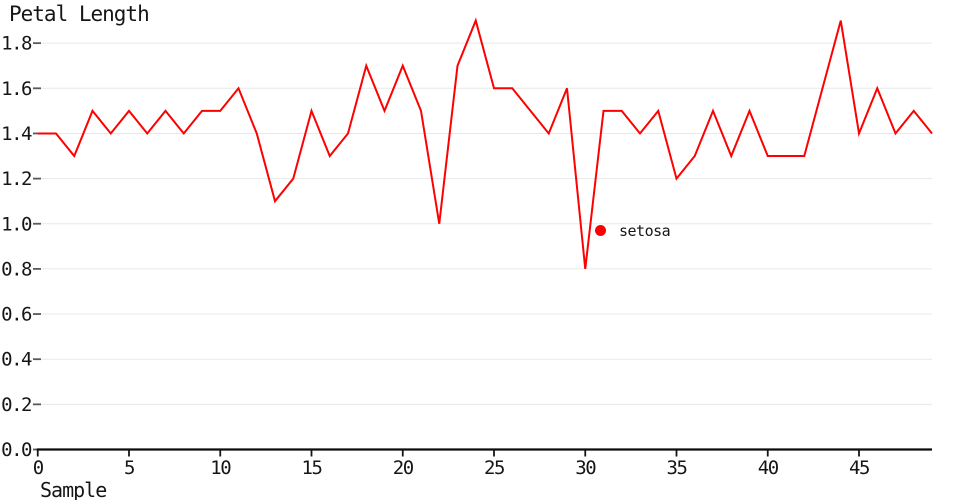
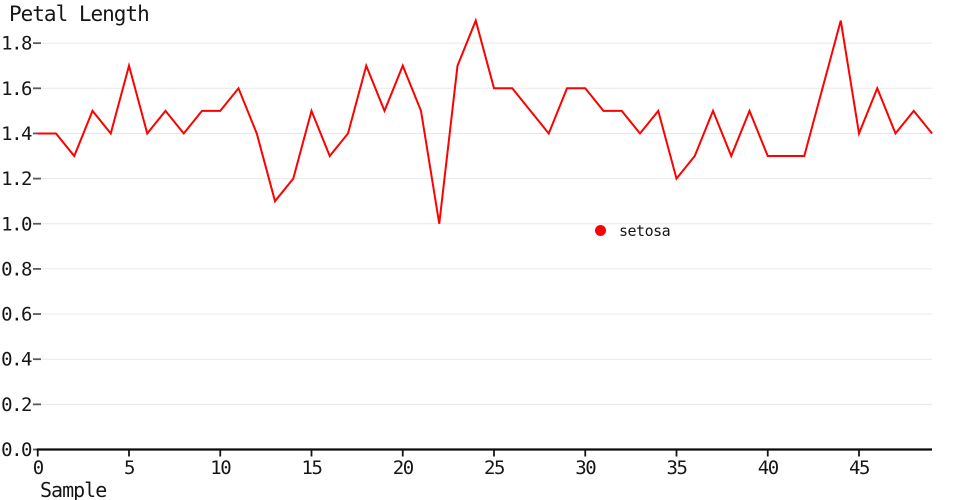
5: 1.5 -> 1.7
30: 0.8 -> 1.6
